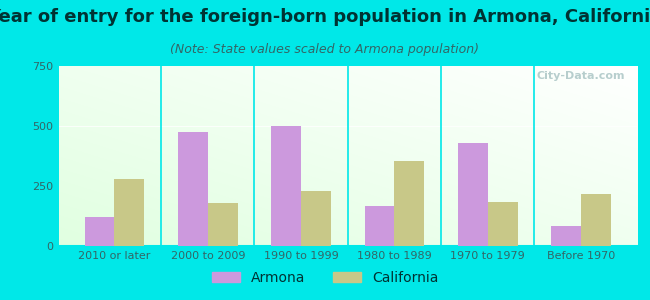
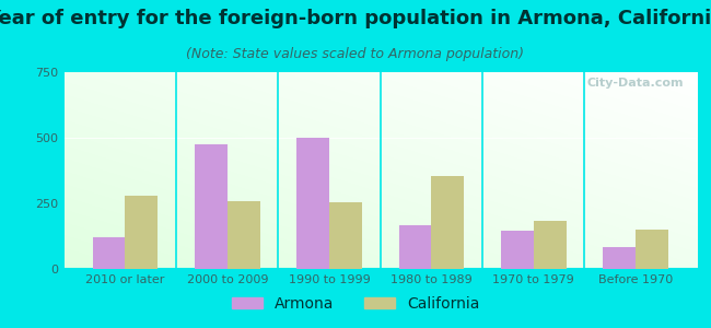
California/2000 to 2009: 180 -> 260
California/1990 to 1999: 230 -> 255
Armona/1970 to 1979: 430 -> 145
California/Before 1970: 215 -> 150
